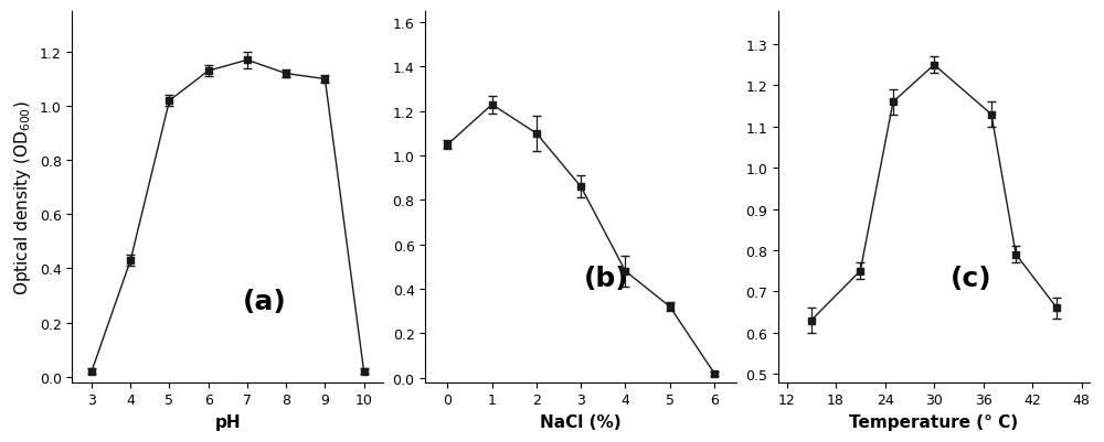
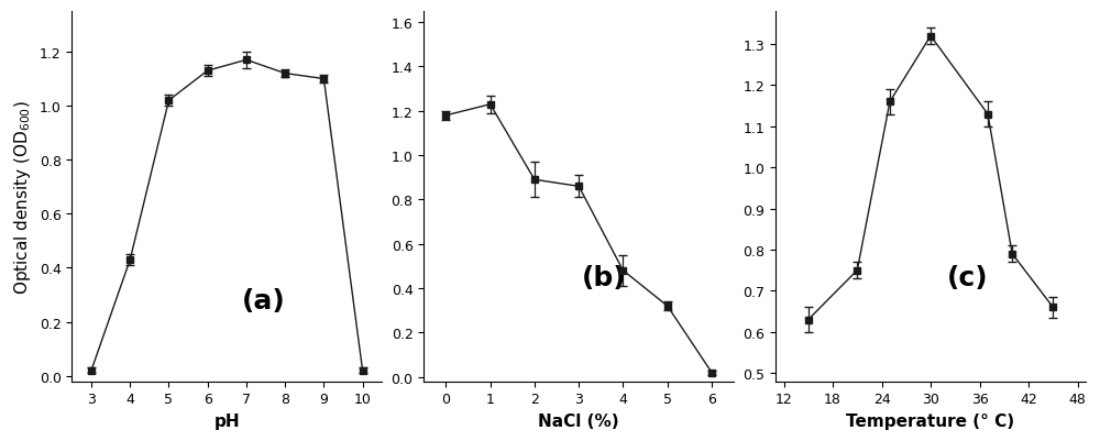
0: 1.05 -> 1.18
2: 1.10 -> 0.89
30: 1.25 -> 1.32
